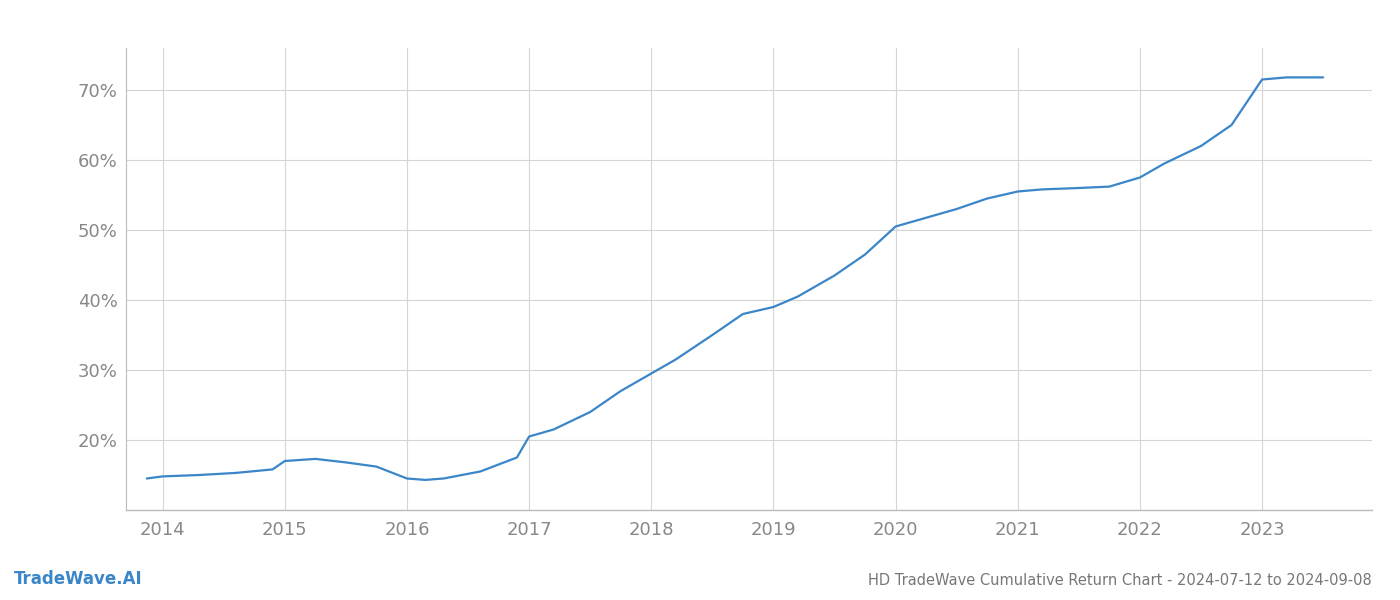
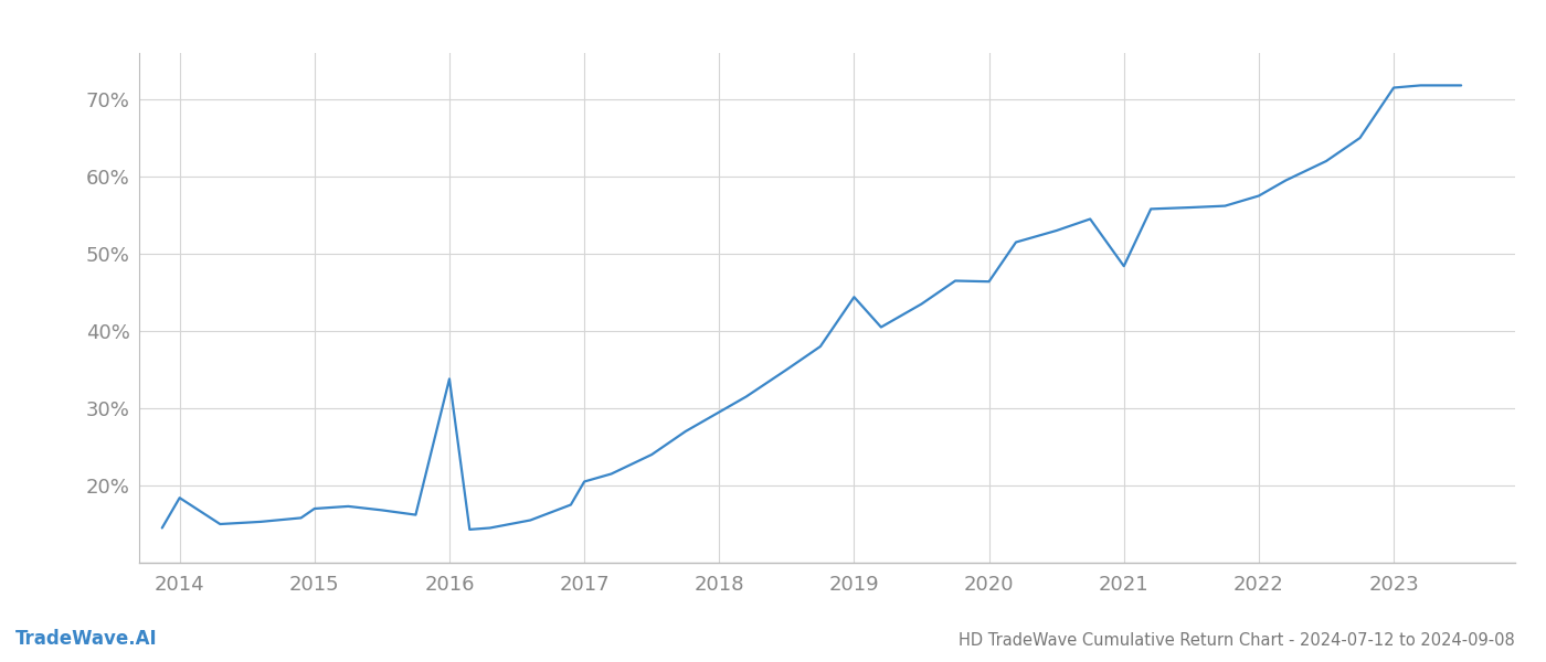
2014: 14.8% -> 18.4%
2016: 14.5% -> 33.8%
2019: 39.0% -> 44.4%
2020: 50.5% -> 46.4%
2021: 55.5% -> 48.4%
